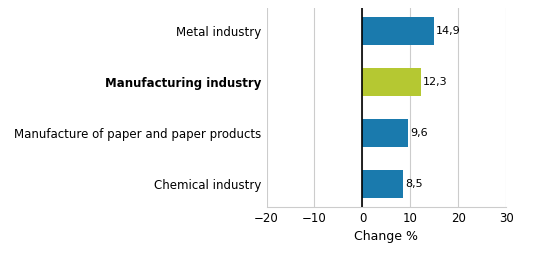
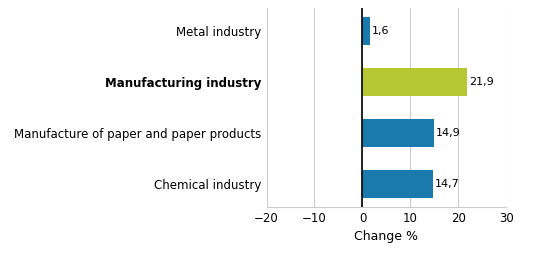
Metal industry: 14,9 -> 1,6
Manufacturing industry: 12,3 -> 21,9
Manufacture of paper and paper products: 9,6 -> 14,9
Chemical industry: 8,5 -> 14,7
